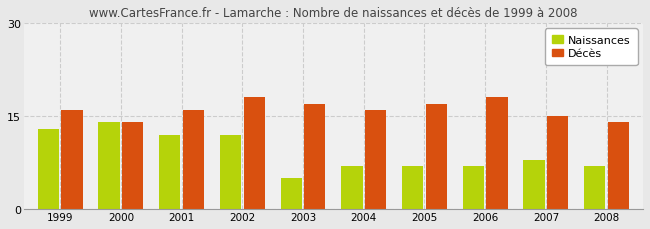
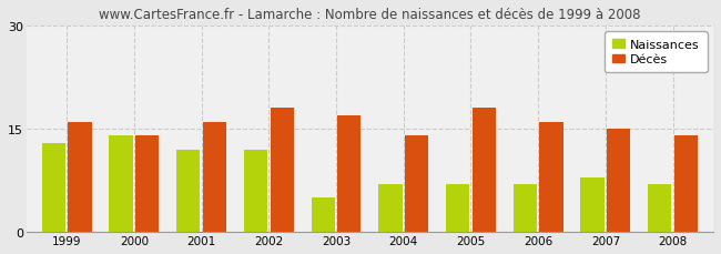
Décès/2004: 16 -> 14
Décès/2005: 17 -> 18
Décès/2006: 18 -> 16
